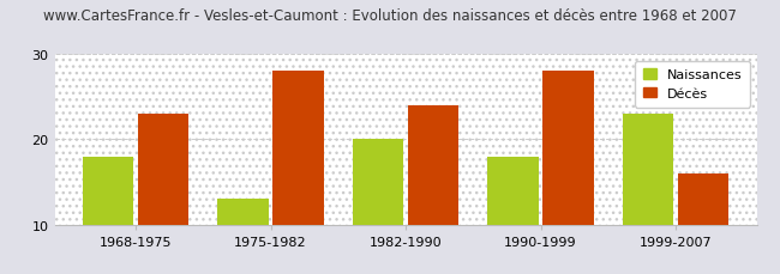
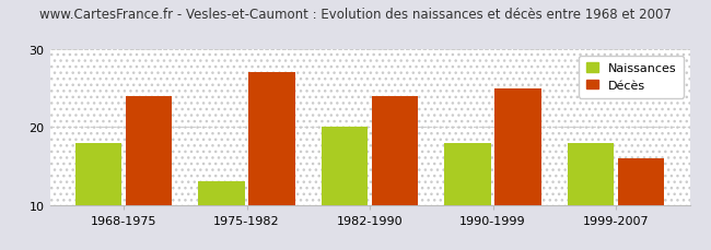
Décès/1968-1975: 23 -> 24
Décès/1975-1982: 28 -> 27
Décès/1990-1999: 28 -> 25
Naissances/1999-2007: 23 -> 18
